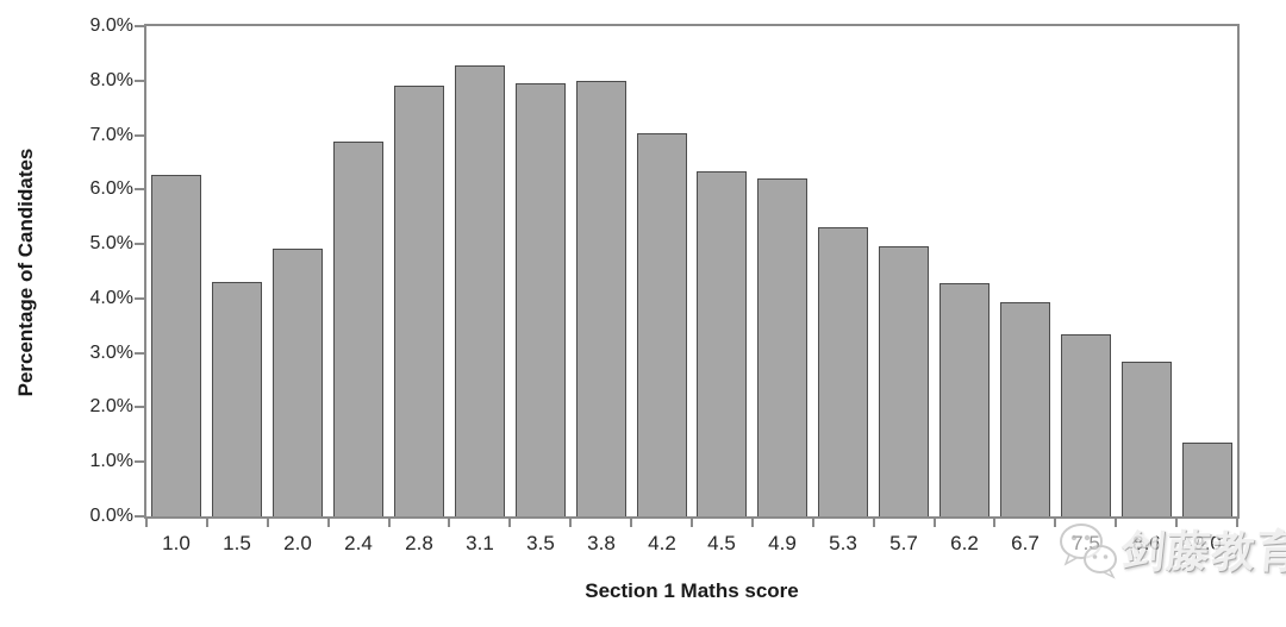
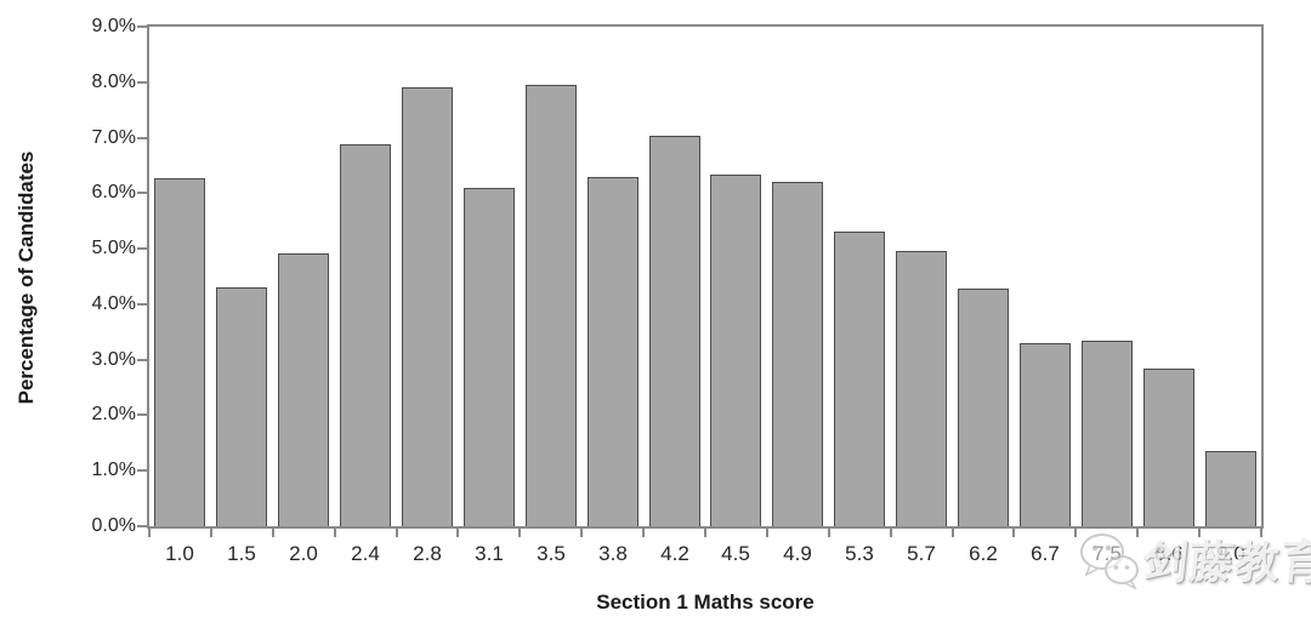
3.1: 8.3% -> 6.1%
3.8: 8.0% -> 6.3%
6.7: 3.9% -> 3.3%
